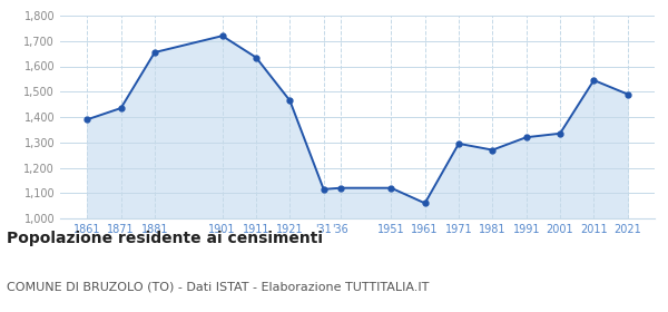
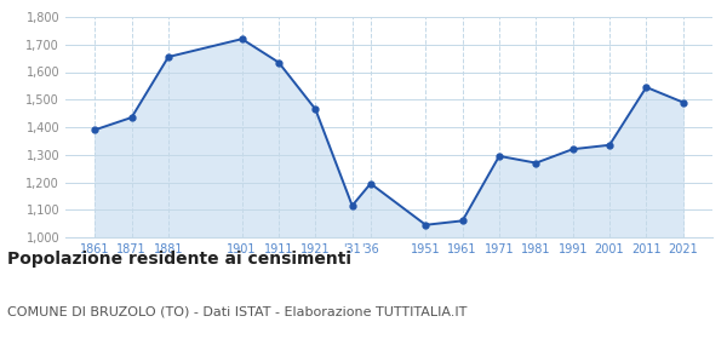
'36: 1,120 -> 1,195
1951: 1,120 -> 1,045
